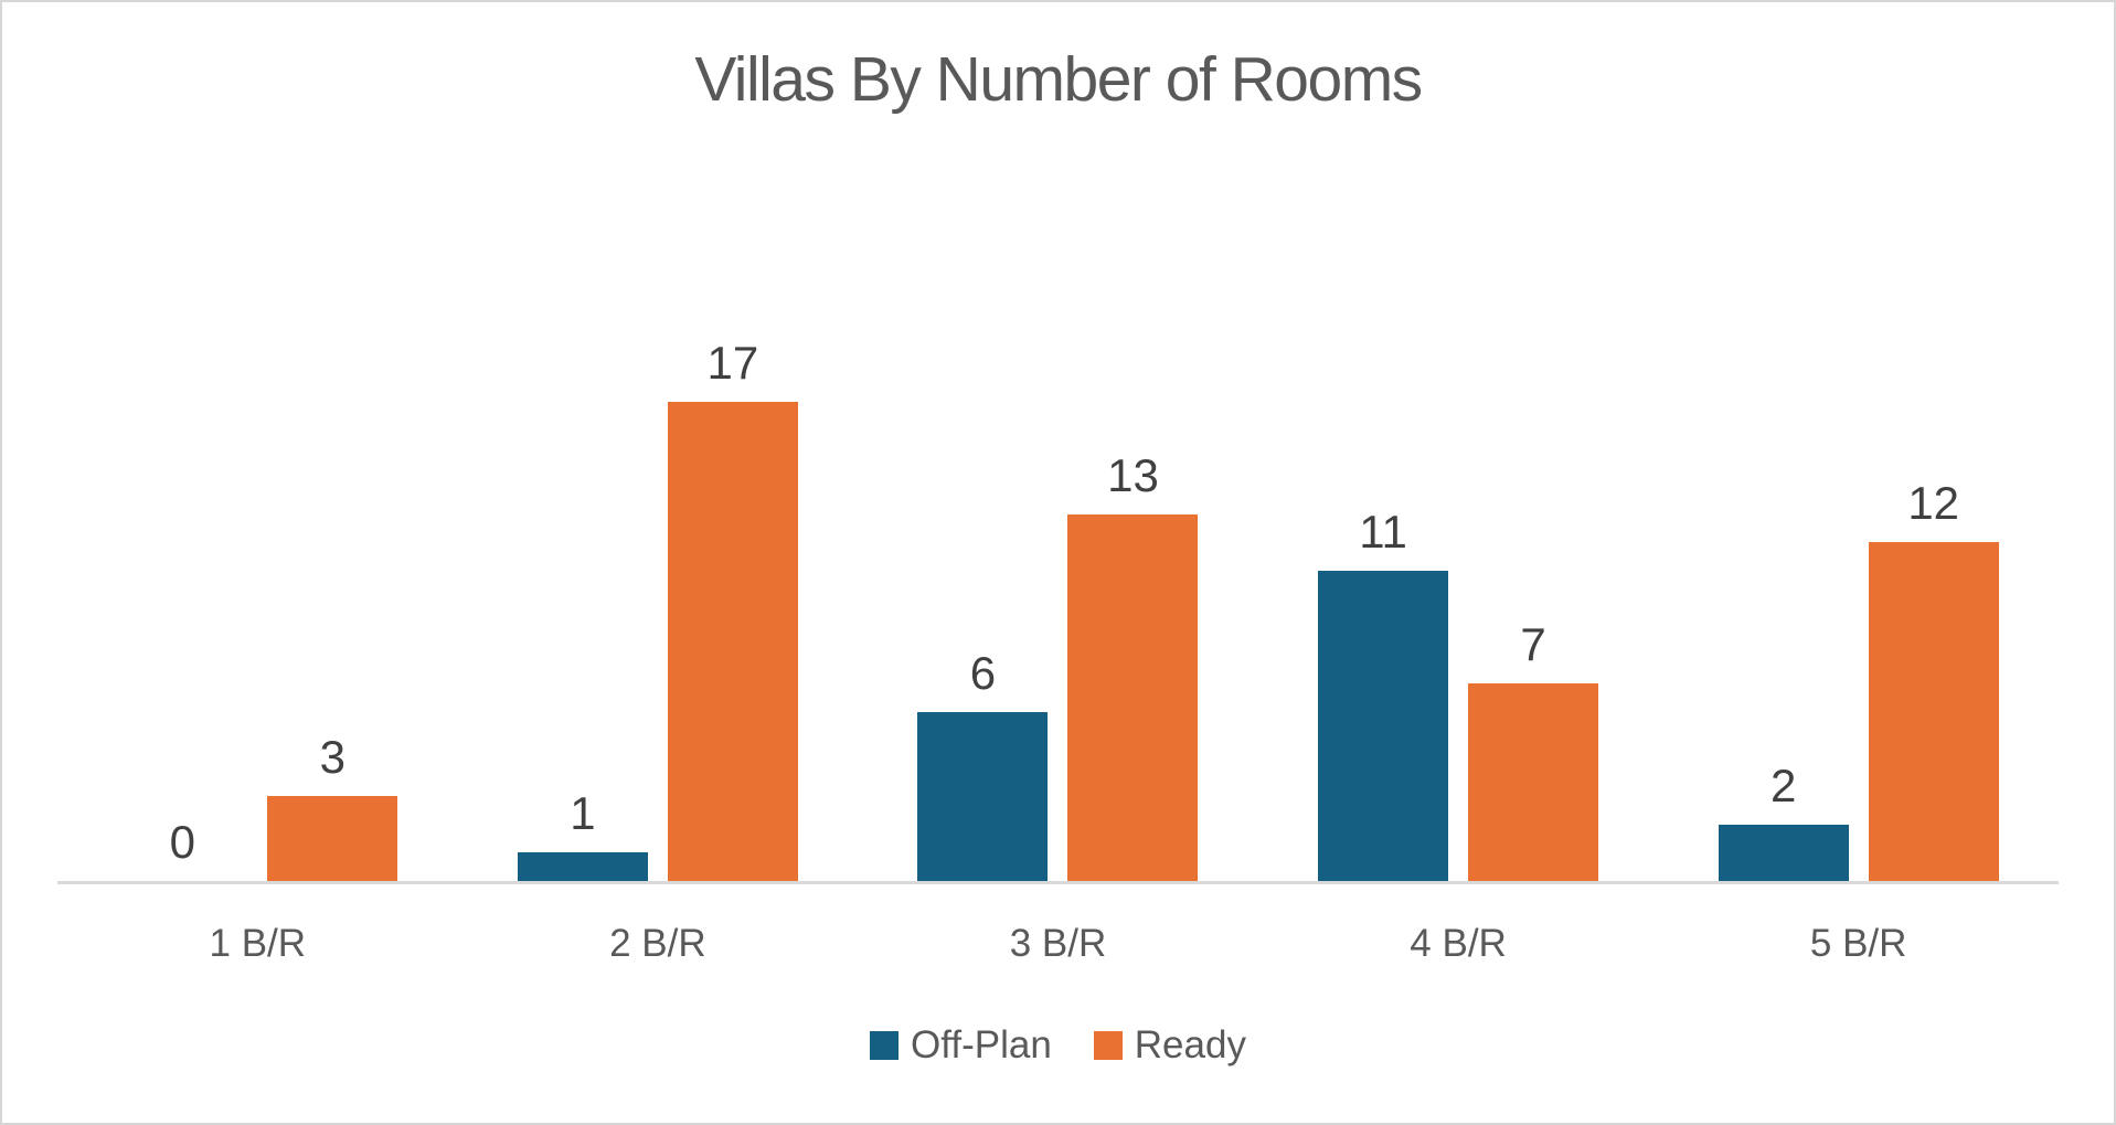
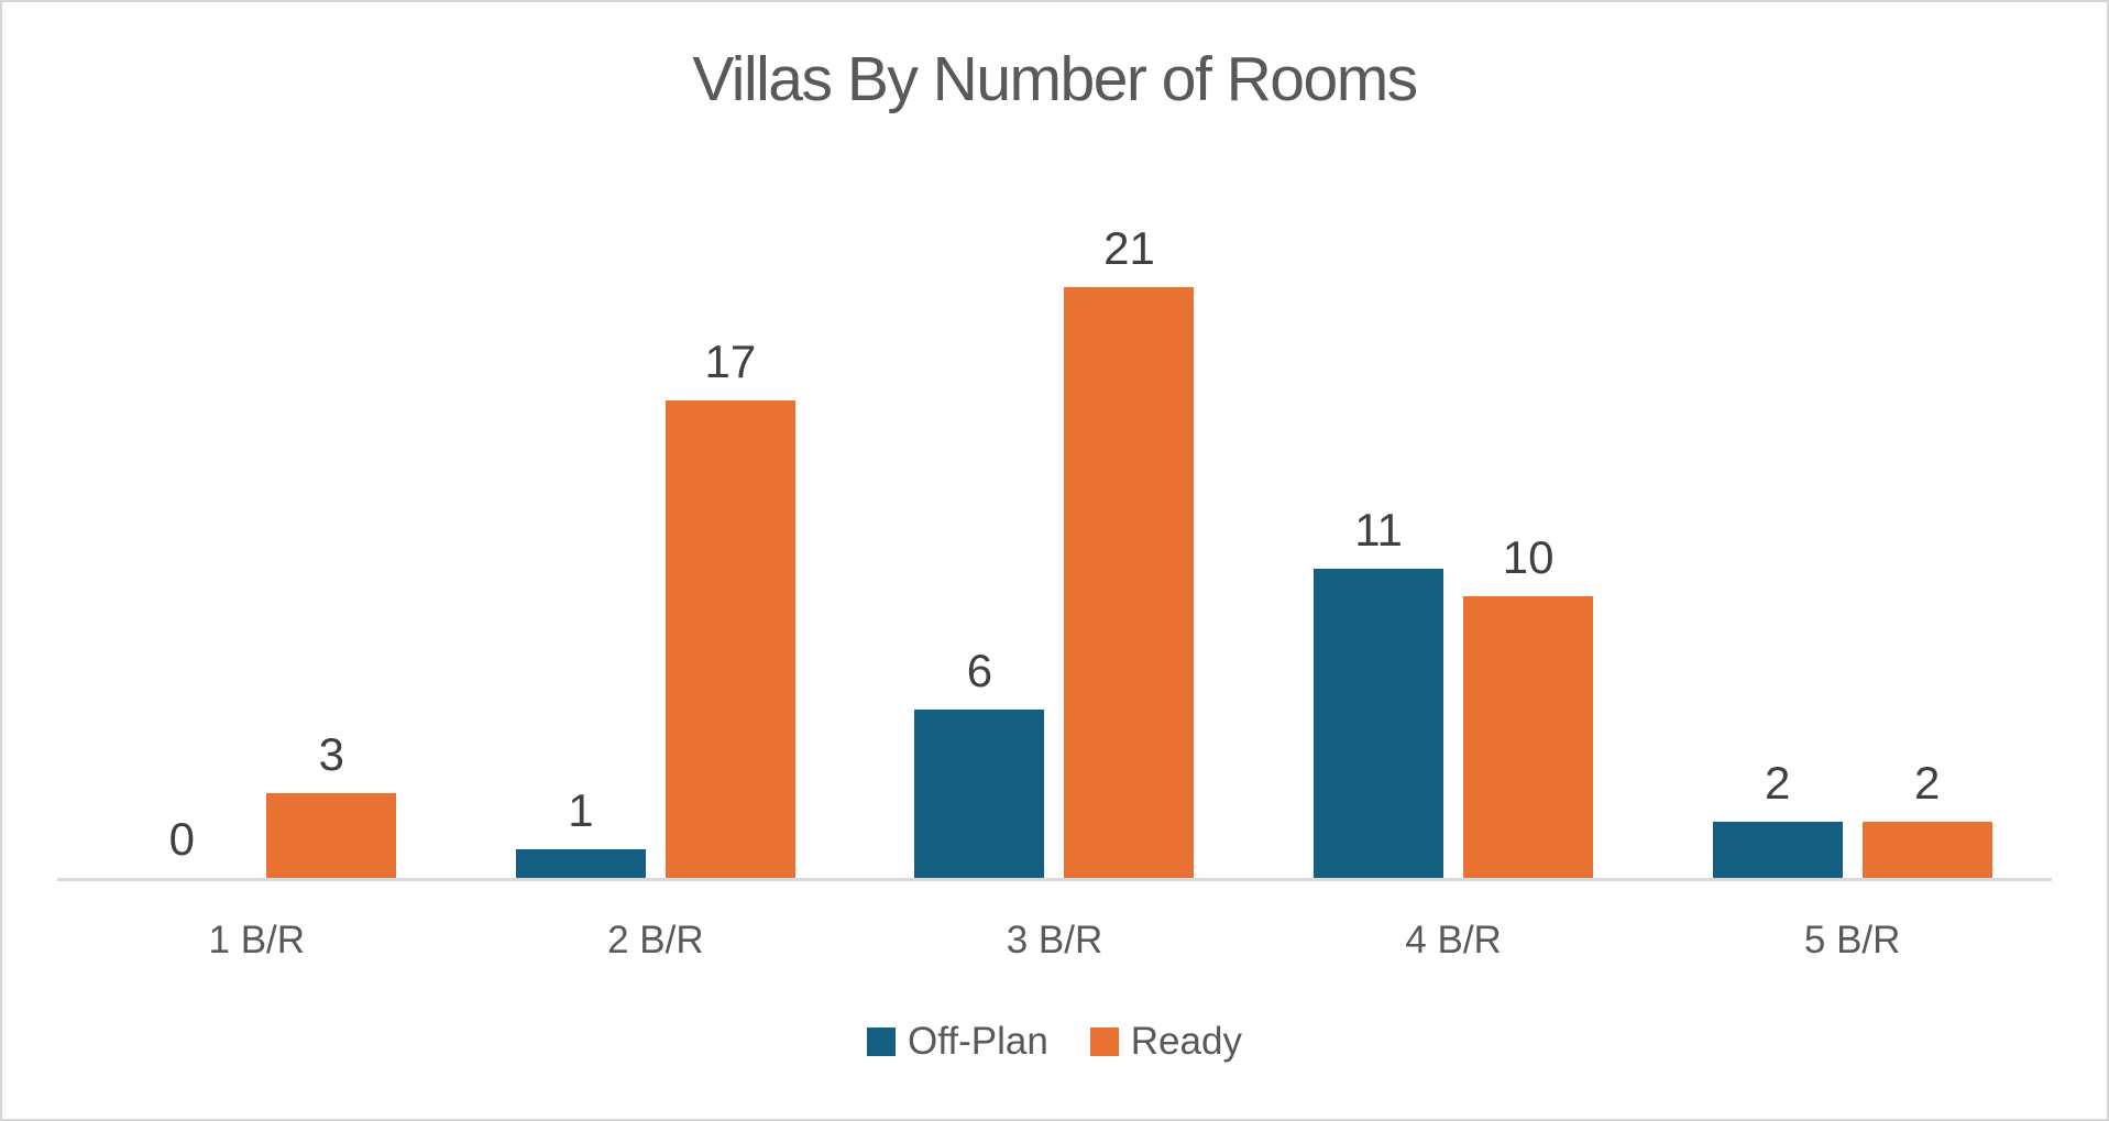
Ready/3 B/R: 13 -> 21
Ready/4 B/R: 7 -> 10
Ready/5 B/R: 12 -> 2
